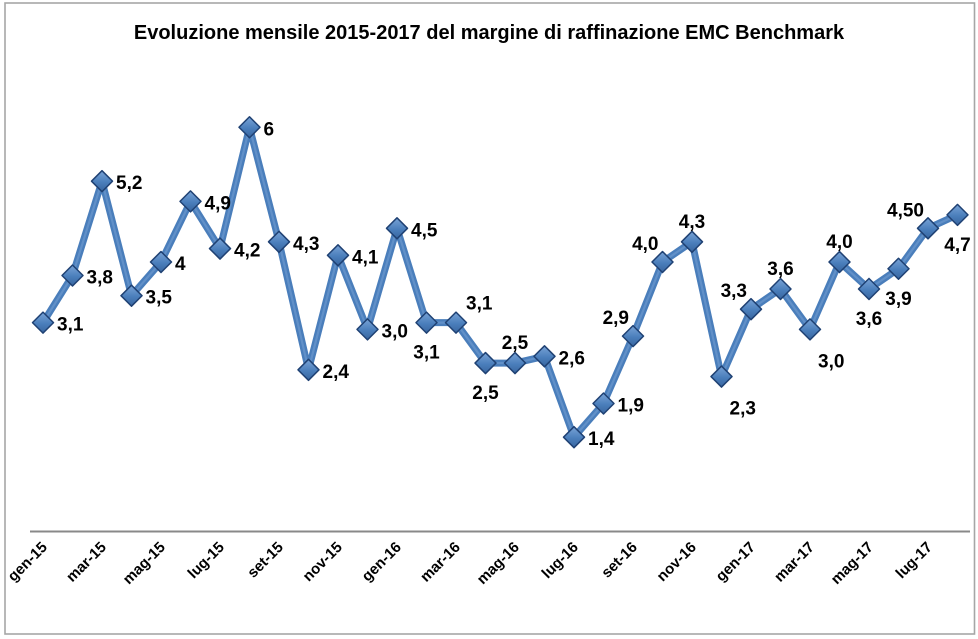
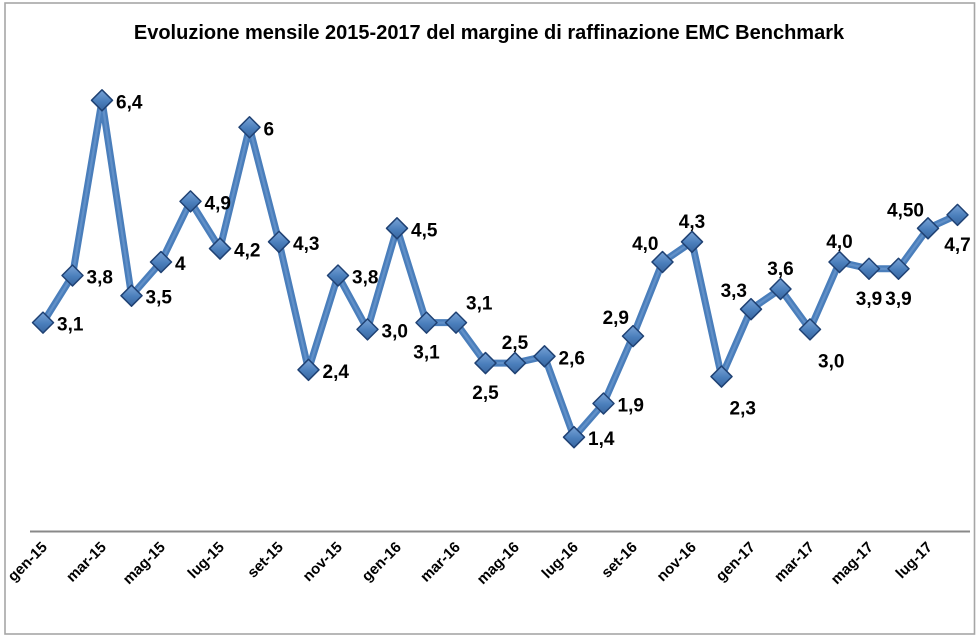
mar-15: 5,2 -> 6,4
nov-15: 4,1 -> 3,8
mag-17: 3,6 -> 3,9
